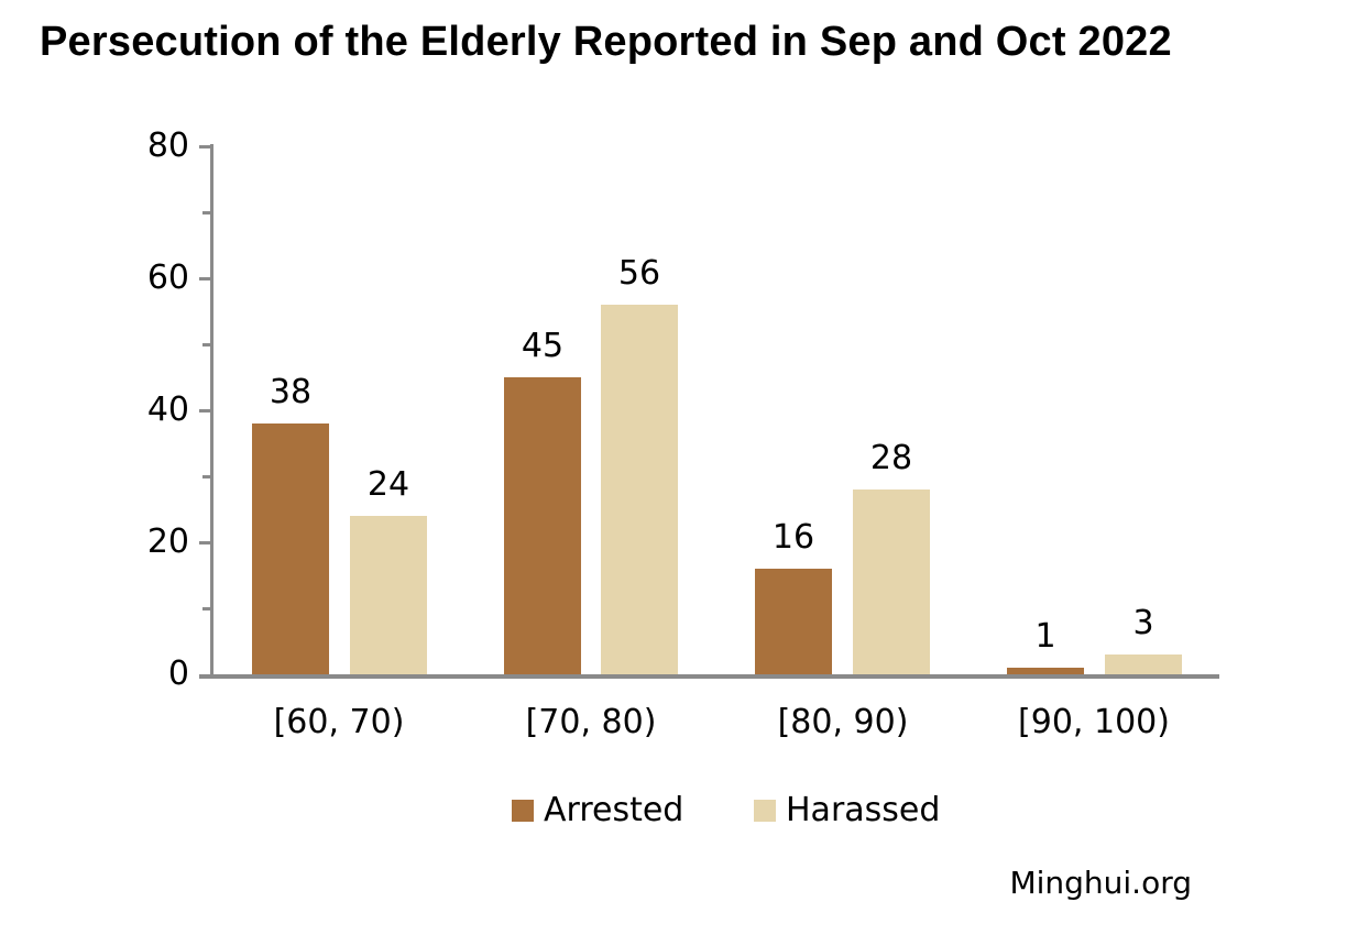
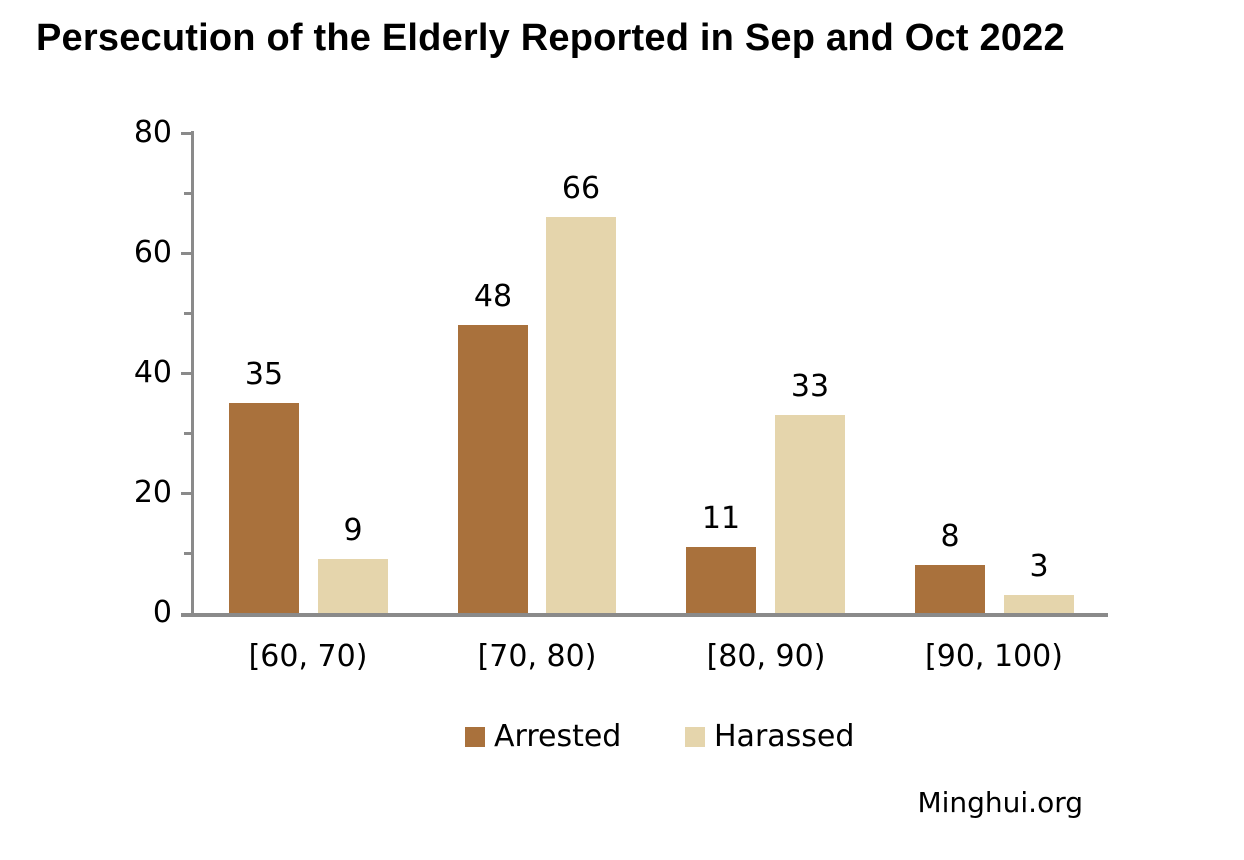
Arrested/[60, 70): 38 -> 35
Harassed/[60, 70): 24 -> 9
Arrested/[70, 80): 45 -> 48
Harassed/[70, 80): 56 -> 66
Arrested/[80, 90): 16 -> 11
Harassed/[80, 90): 28 -> 33
Arrested/[90, 100): 1 -> 8
